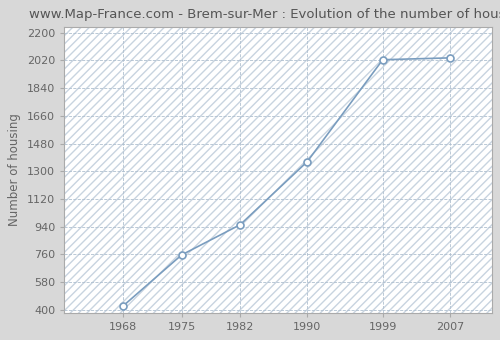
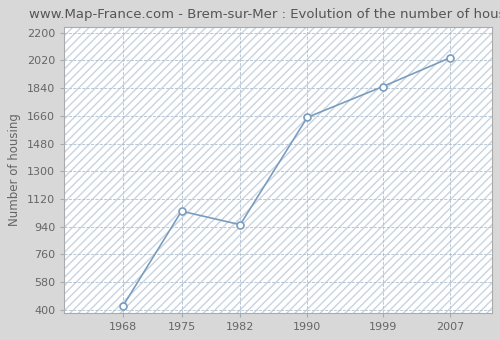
1975: 760 -> 1040
1990: 1360 -> 1650
1999: 2020 -> 1850
